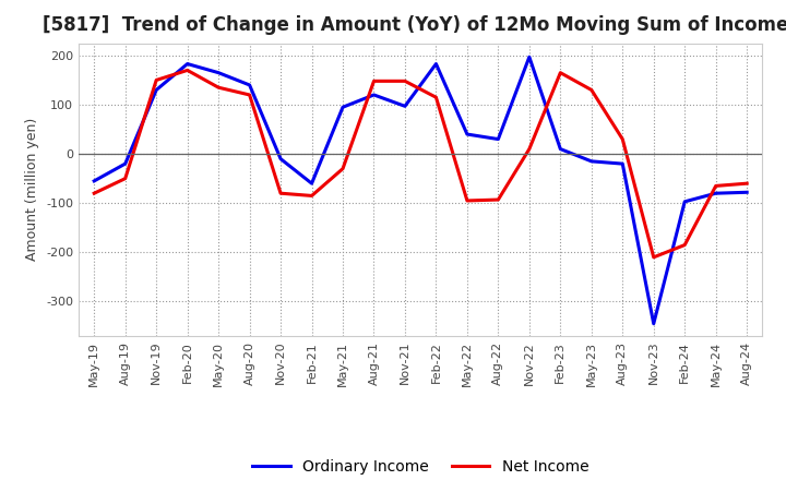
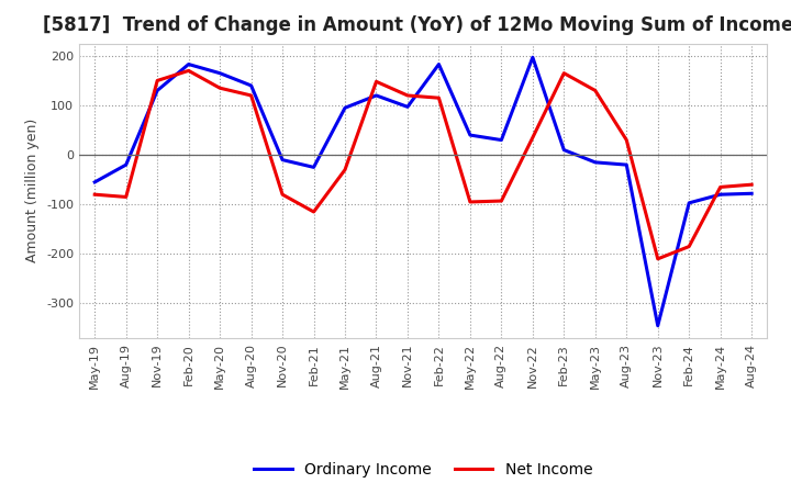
Net Income/Aug-19: -50 -> -85
Ordinary Income/Feb-21: -60 -> -25
Net Income/Feb-21: -85 -> -115
Net Income/Nov-21: 148 -> 120
Net Income/Nov-22: 10 -> 35
